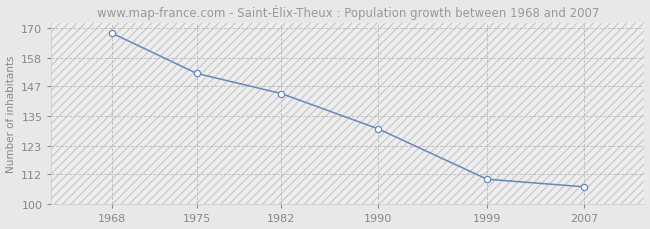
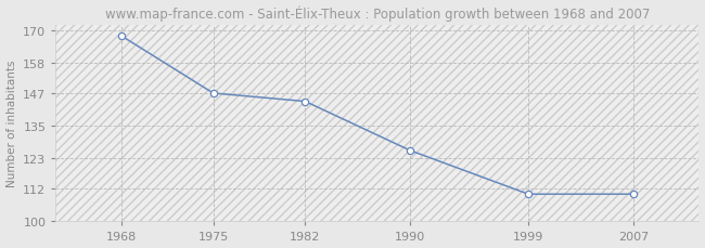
1975: 152 -> 147
1990: 130 -> 126
2007: 107 -> 110
